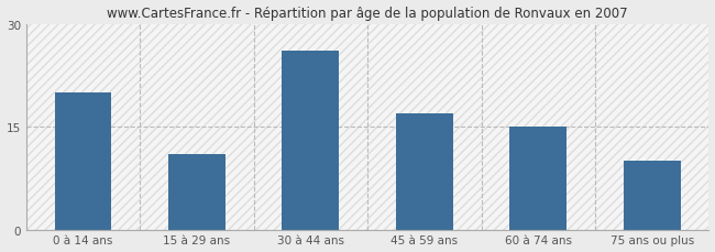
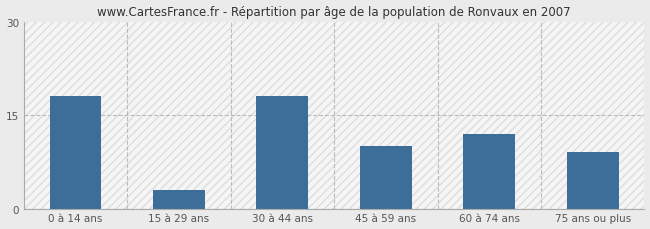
0 à 14 ans: 20 -> 18
15 à 29 ans: 11 -> 3
30 à 44 ans: 26 -> 18
45 à 59 ans: 17 -> 10
60 à 74 ans: 15 -> 12
75 ans ou plus: 10 -> 9
